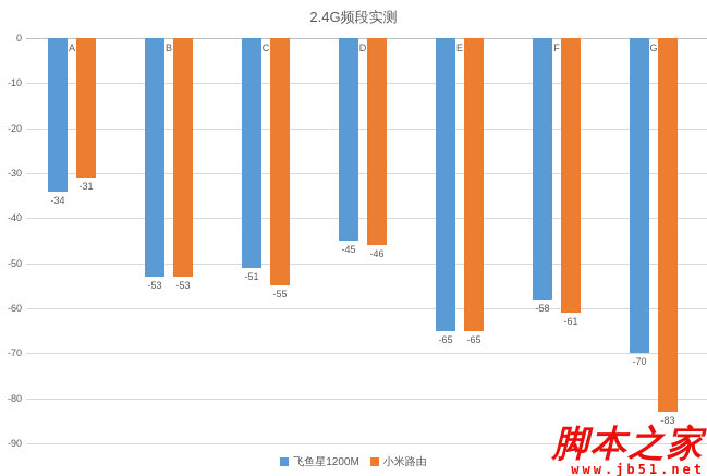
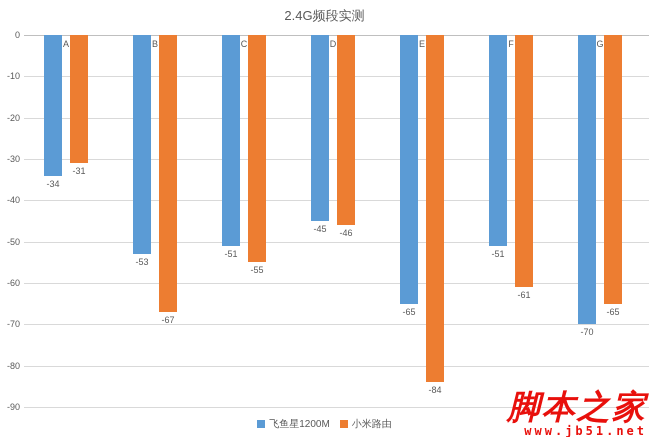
小米路由/B: -53 -> -67
小米路由/E: -65 -> -84
飞鱼星1200M/F: -58 -> -51
小米路由/G: -83 -> -65
